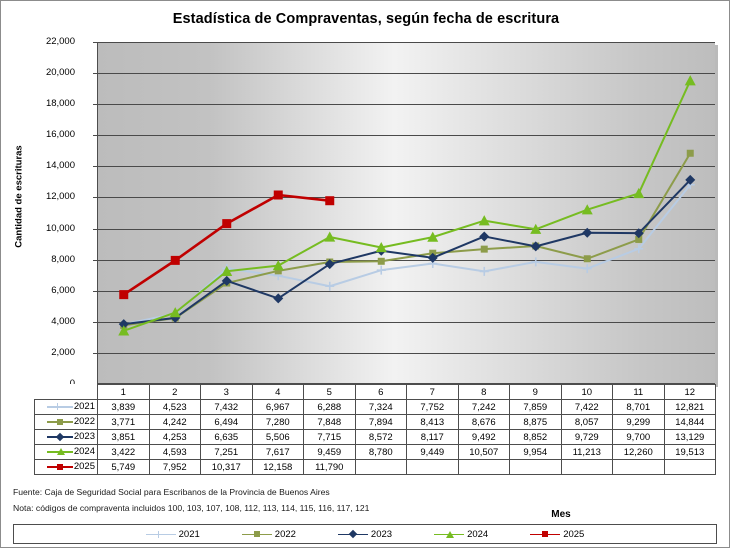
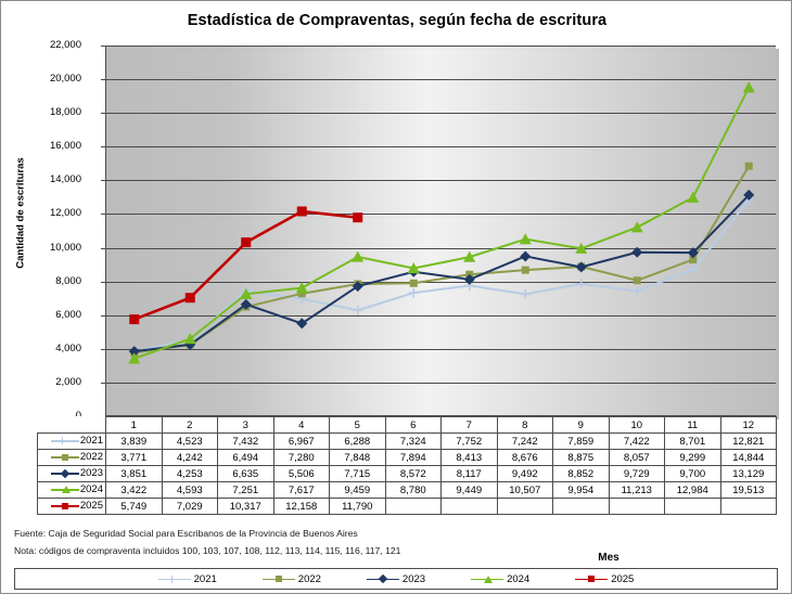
2025/2: 7,952 -> 7,029
2024/11: 12,260 -> 12,984
